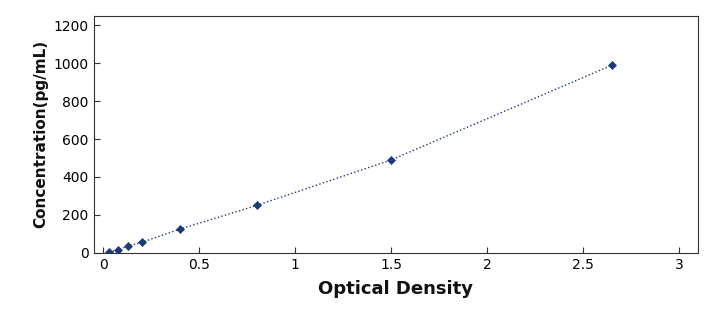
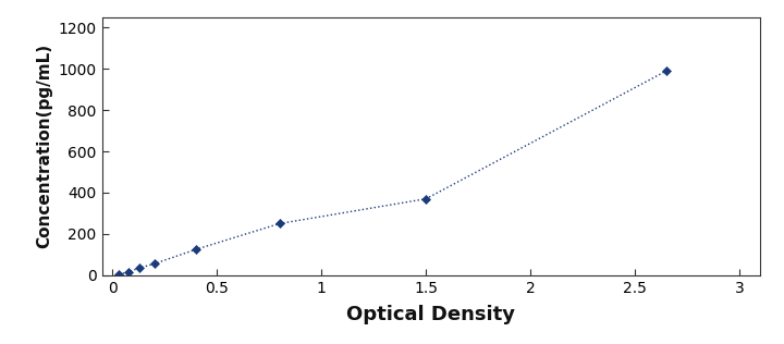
1.5: 490 -> 370
